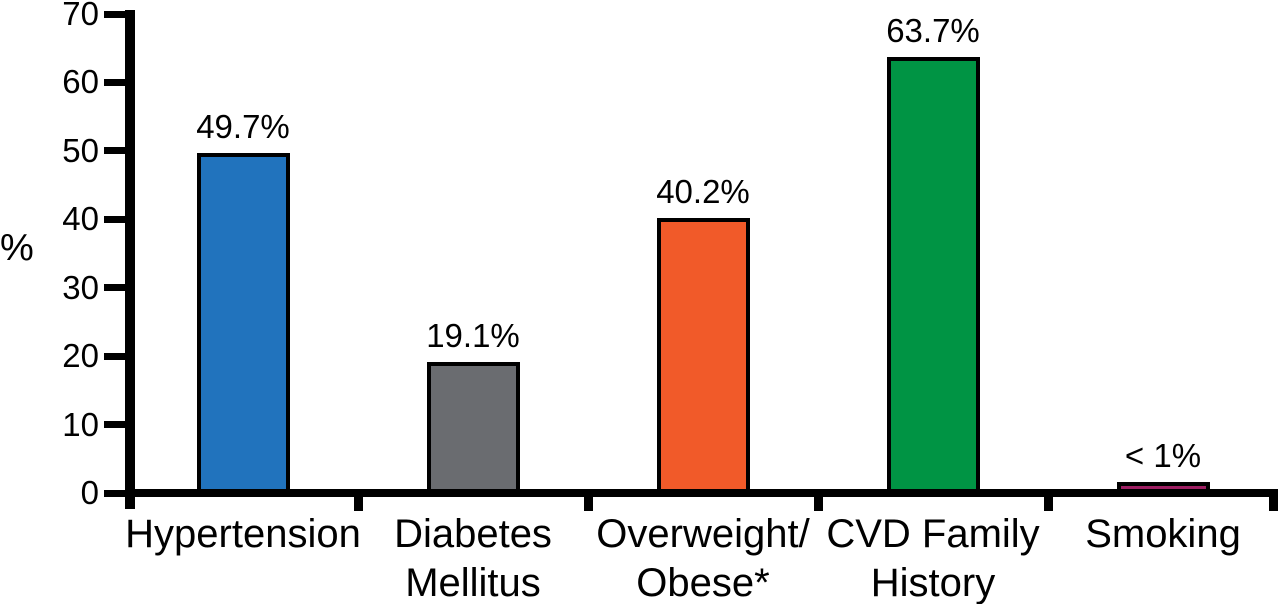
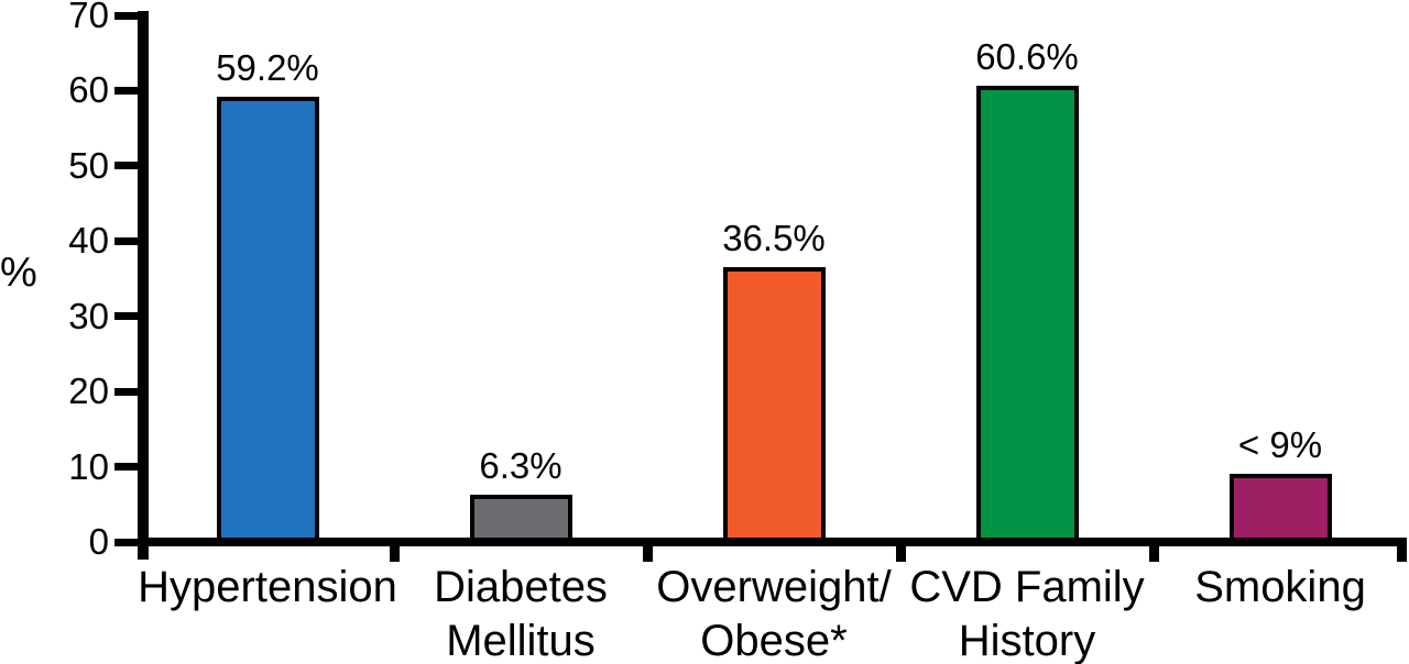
Hypertension: 49.7% -> 59.2%
Diabetes Mellitus: 19.1% -> 6.3%
Overweight/Obese*: 40.2% -> 36.5%
CVD Family History: 63.7% -> 60.6%
Smoking: 1% -> 9%
